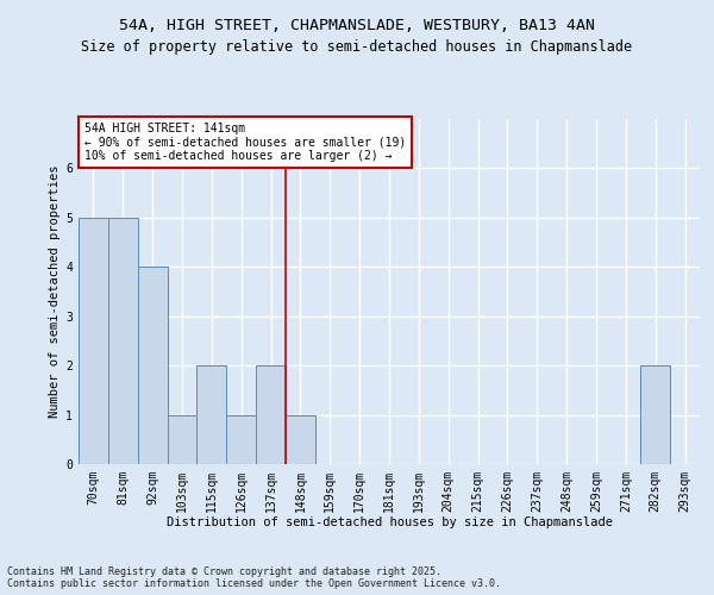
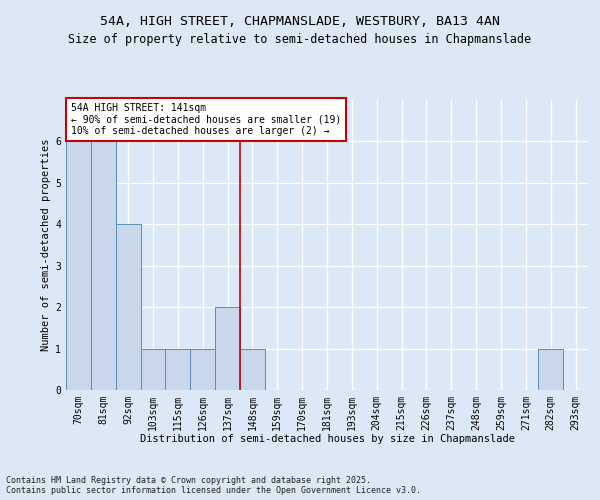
70sqm: 5 -> 6
81sqm: 5 -> 6
115sqm: 2 -> 1
282sqm: 2 -> 1
